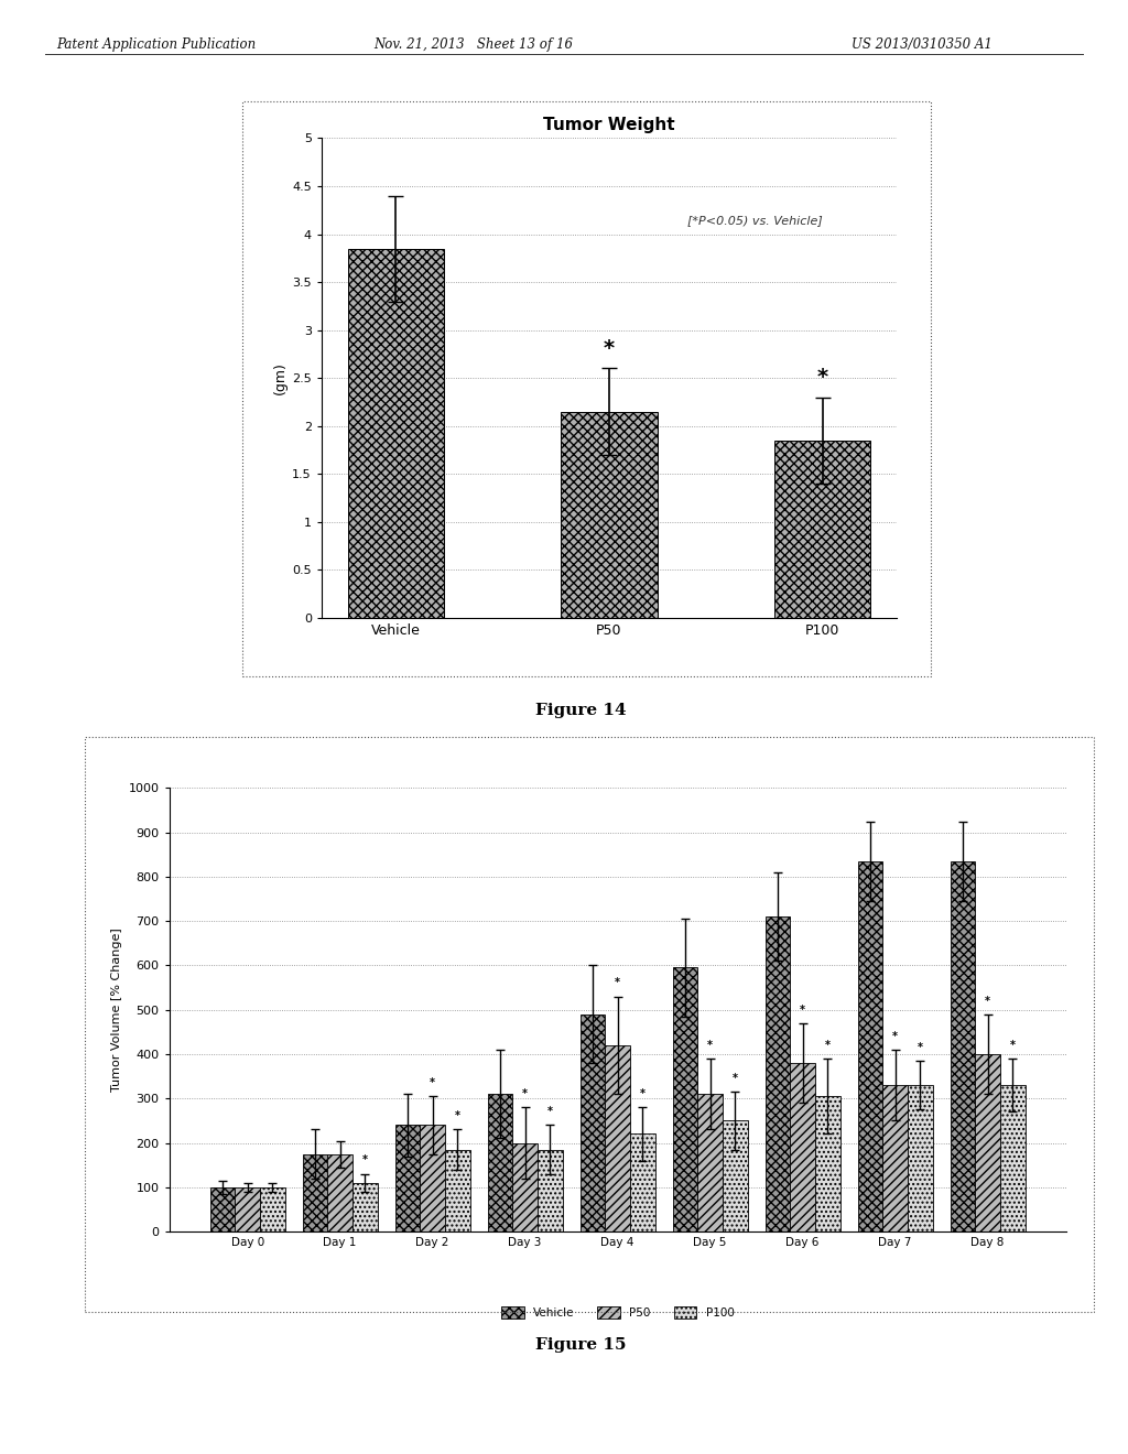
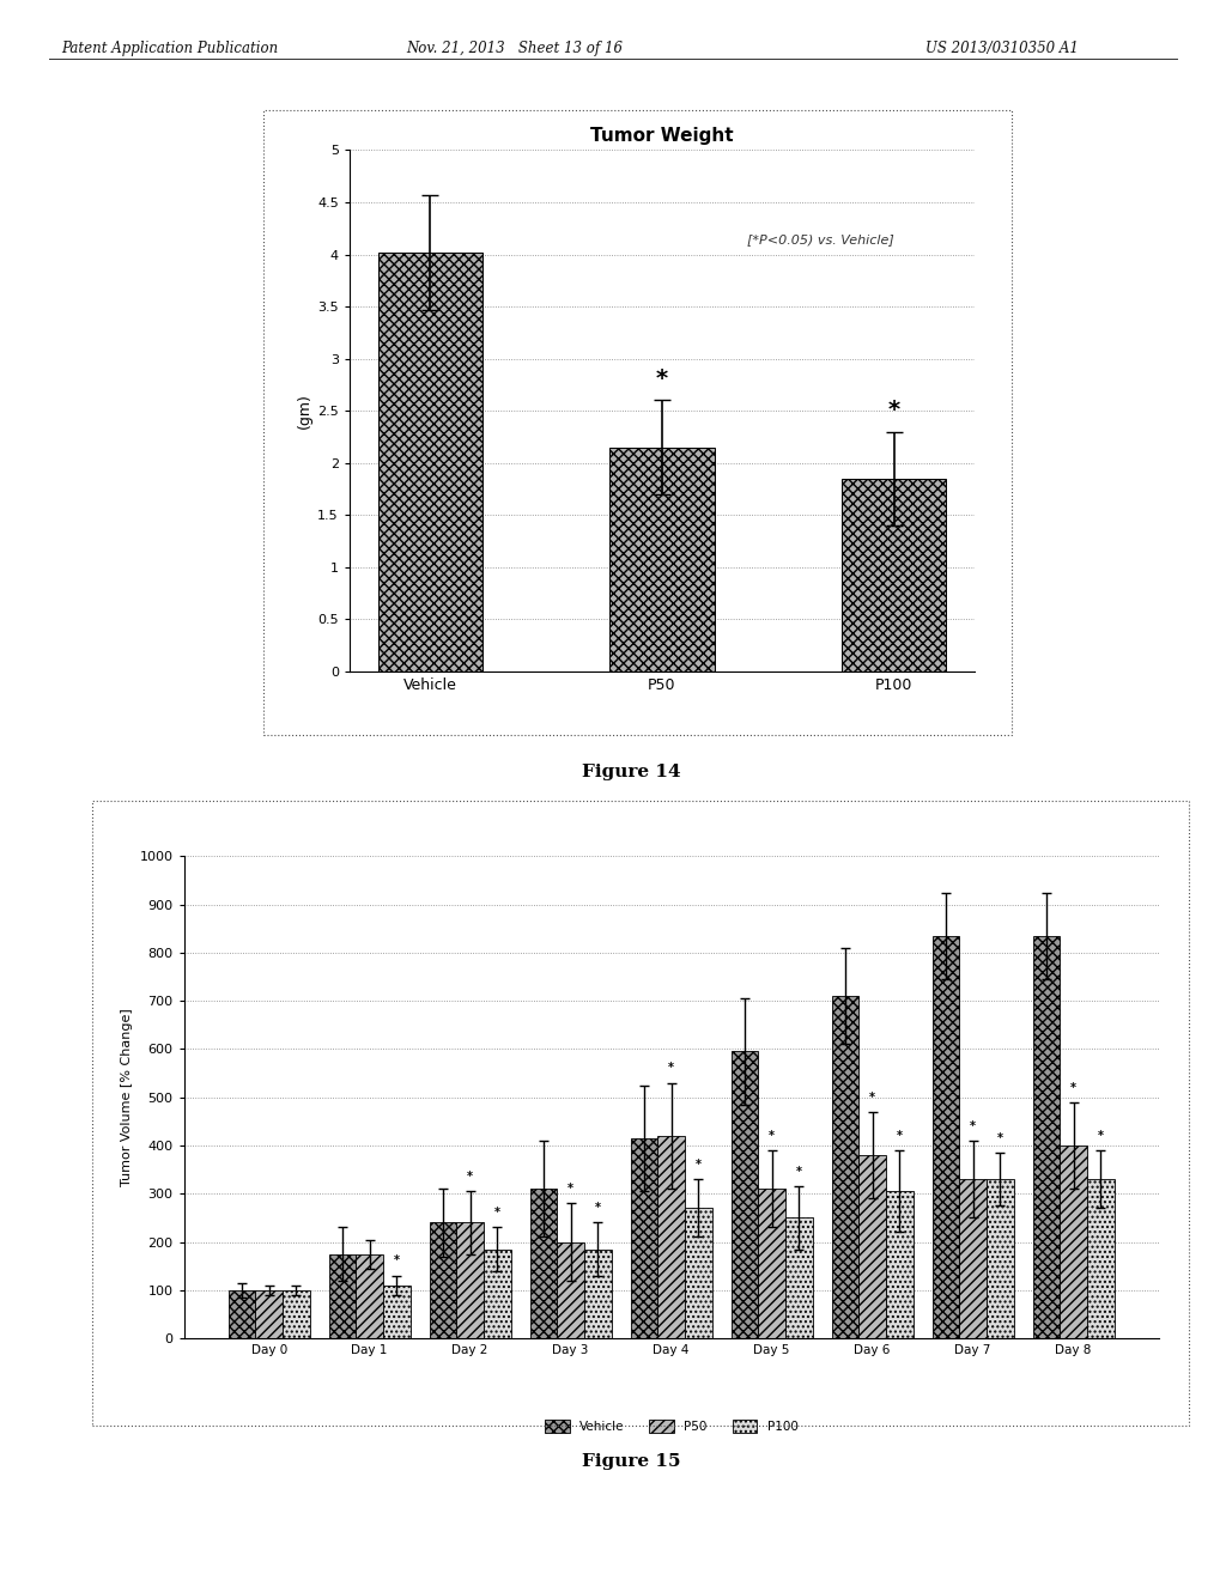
Tumor Weight/Vehicle: 3.85 -> 4.02
Vehicle/Day 4: 490 -> 415
P100/Day 4: 220 -> 270
